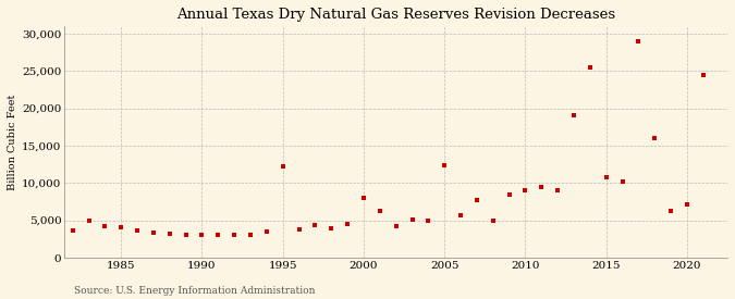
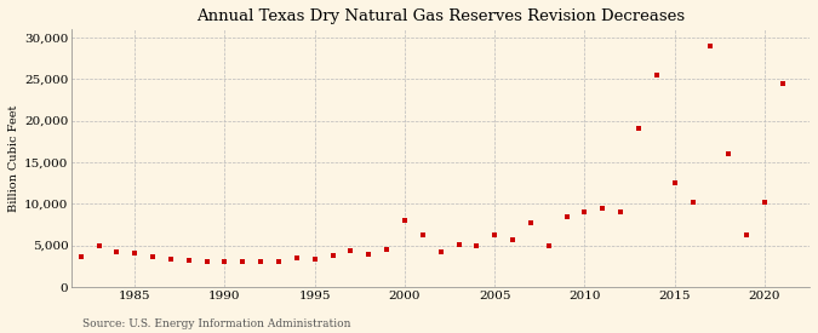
1995: 12,200 -> 3,400
2005: 12,400 -> 6,200
2015: 10,800 -> 12,500
2020: 7,200 -> 10,200
